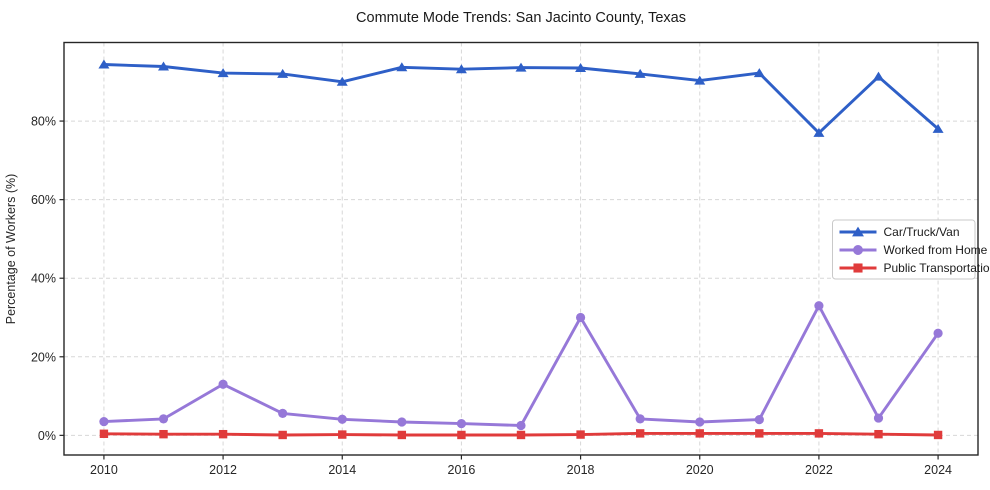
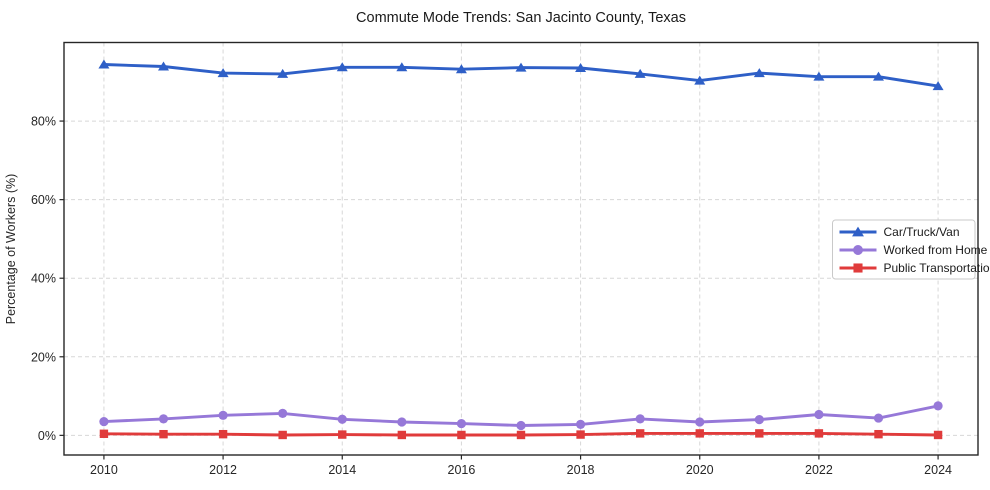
Worked from Home/2012: 13% -> 5%
Car/Truck/Van/2014: 90% -> 94%
Worked from Home/2018: 30% -> 3%
Car/Truck/Van/2022: 77% -> 91%
Worked from Home/2022: 33% -> 5%
Car/Truck/Van/2024: 78% -> 89%
Worked from Home/2024: 26% -> 8%
